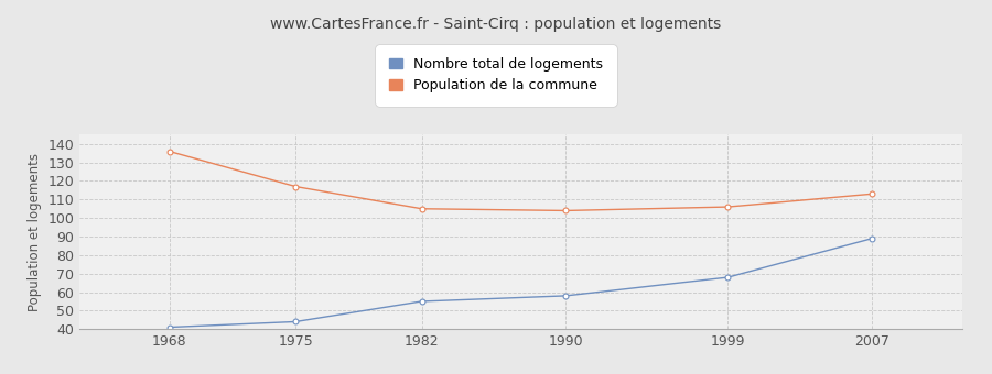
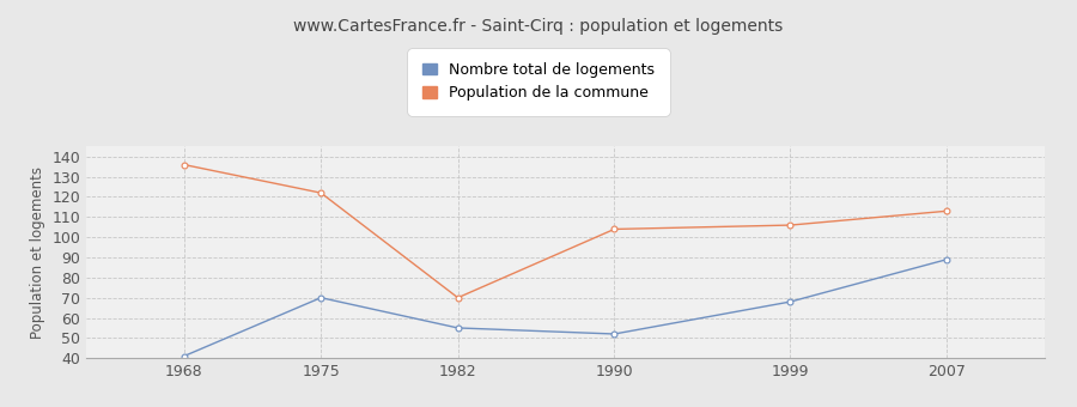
Nombre total de logements/1975: 44 -> 70
Population de la commune/1975: 117 -> 122
Population de la commune/1982: 105 -> 70
Nombre total de logements/1990: 58 -> 52
